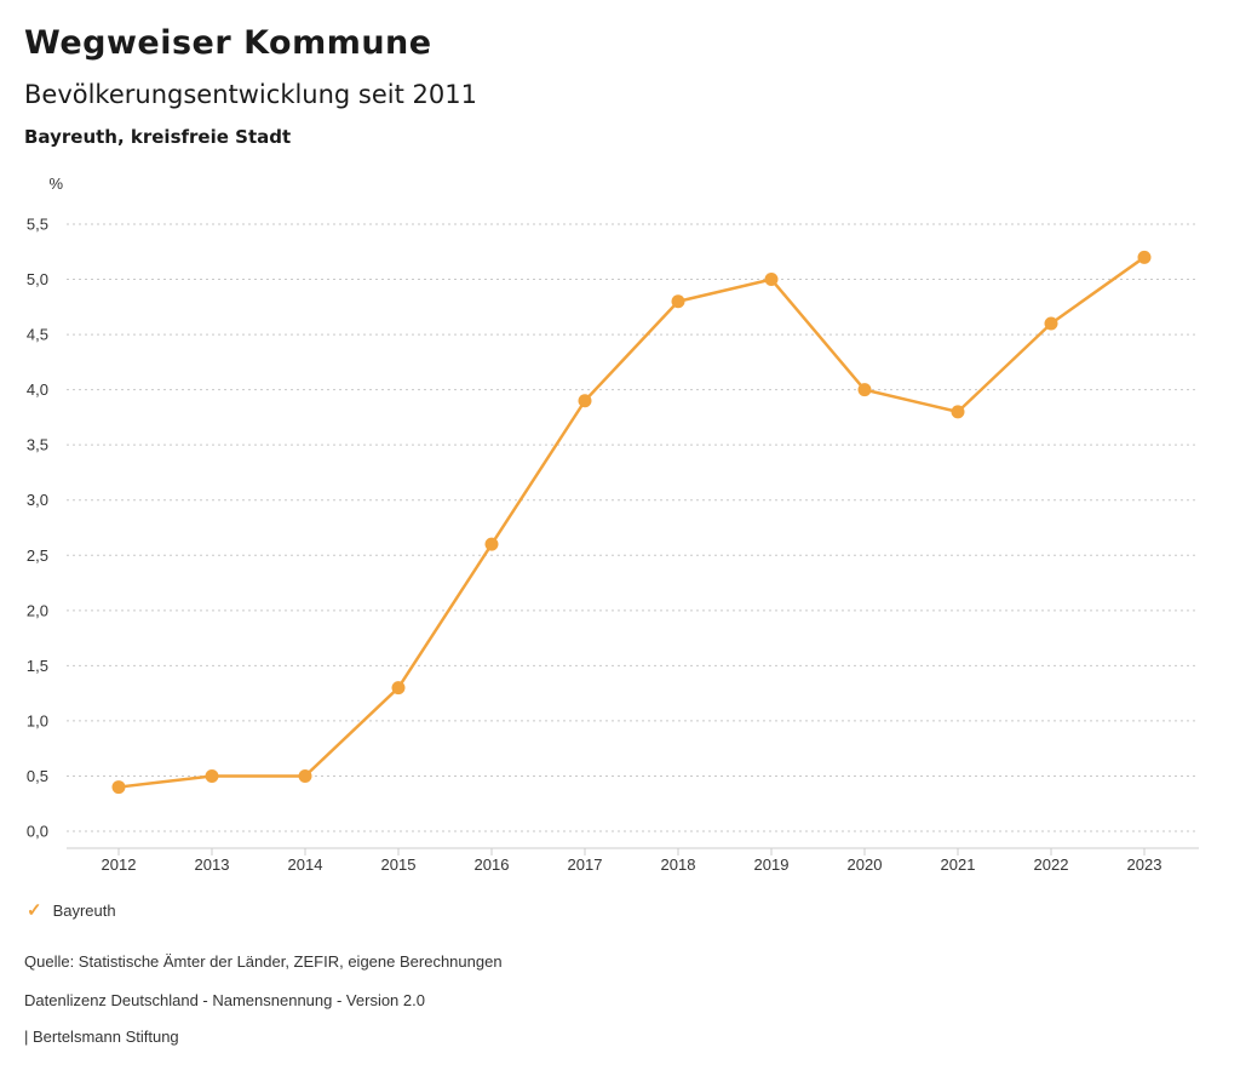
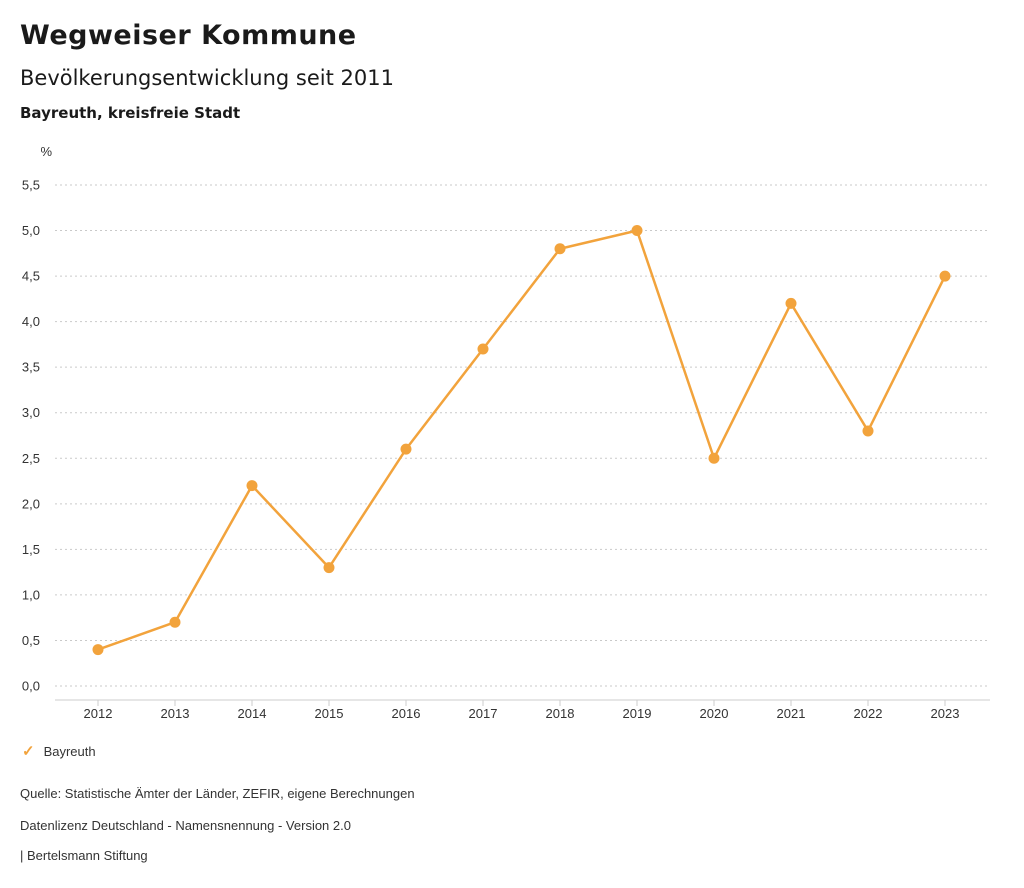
2013: 0,5 -> 0,7
2014: 0,5 -> 2,2
2017: 3,9 -> 3,7
2020: 4,0 -> 2,5
2021: 3,8 -> 4,2
2022: 4,6 -> 2,8
2023: 5,2 -> 4,5
